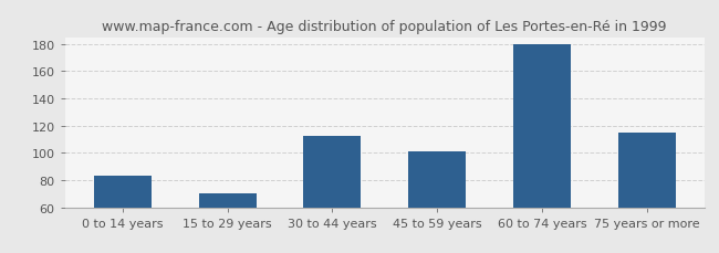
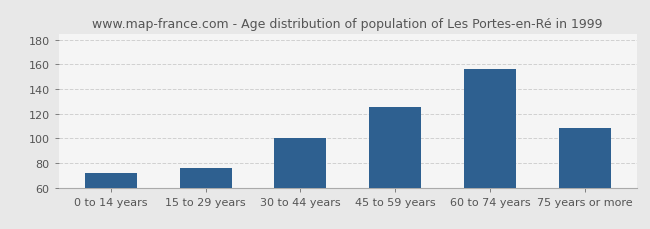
0 to 14 years: 83 -> 72
15 to 29 years: 70 -> 76
30 to 44 years: 112 -> 100
45 to 59 years: 101 -> 125
60 to 74 years: 180 -> 156
75 years or more: 115 -> 108
